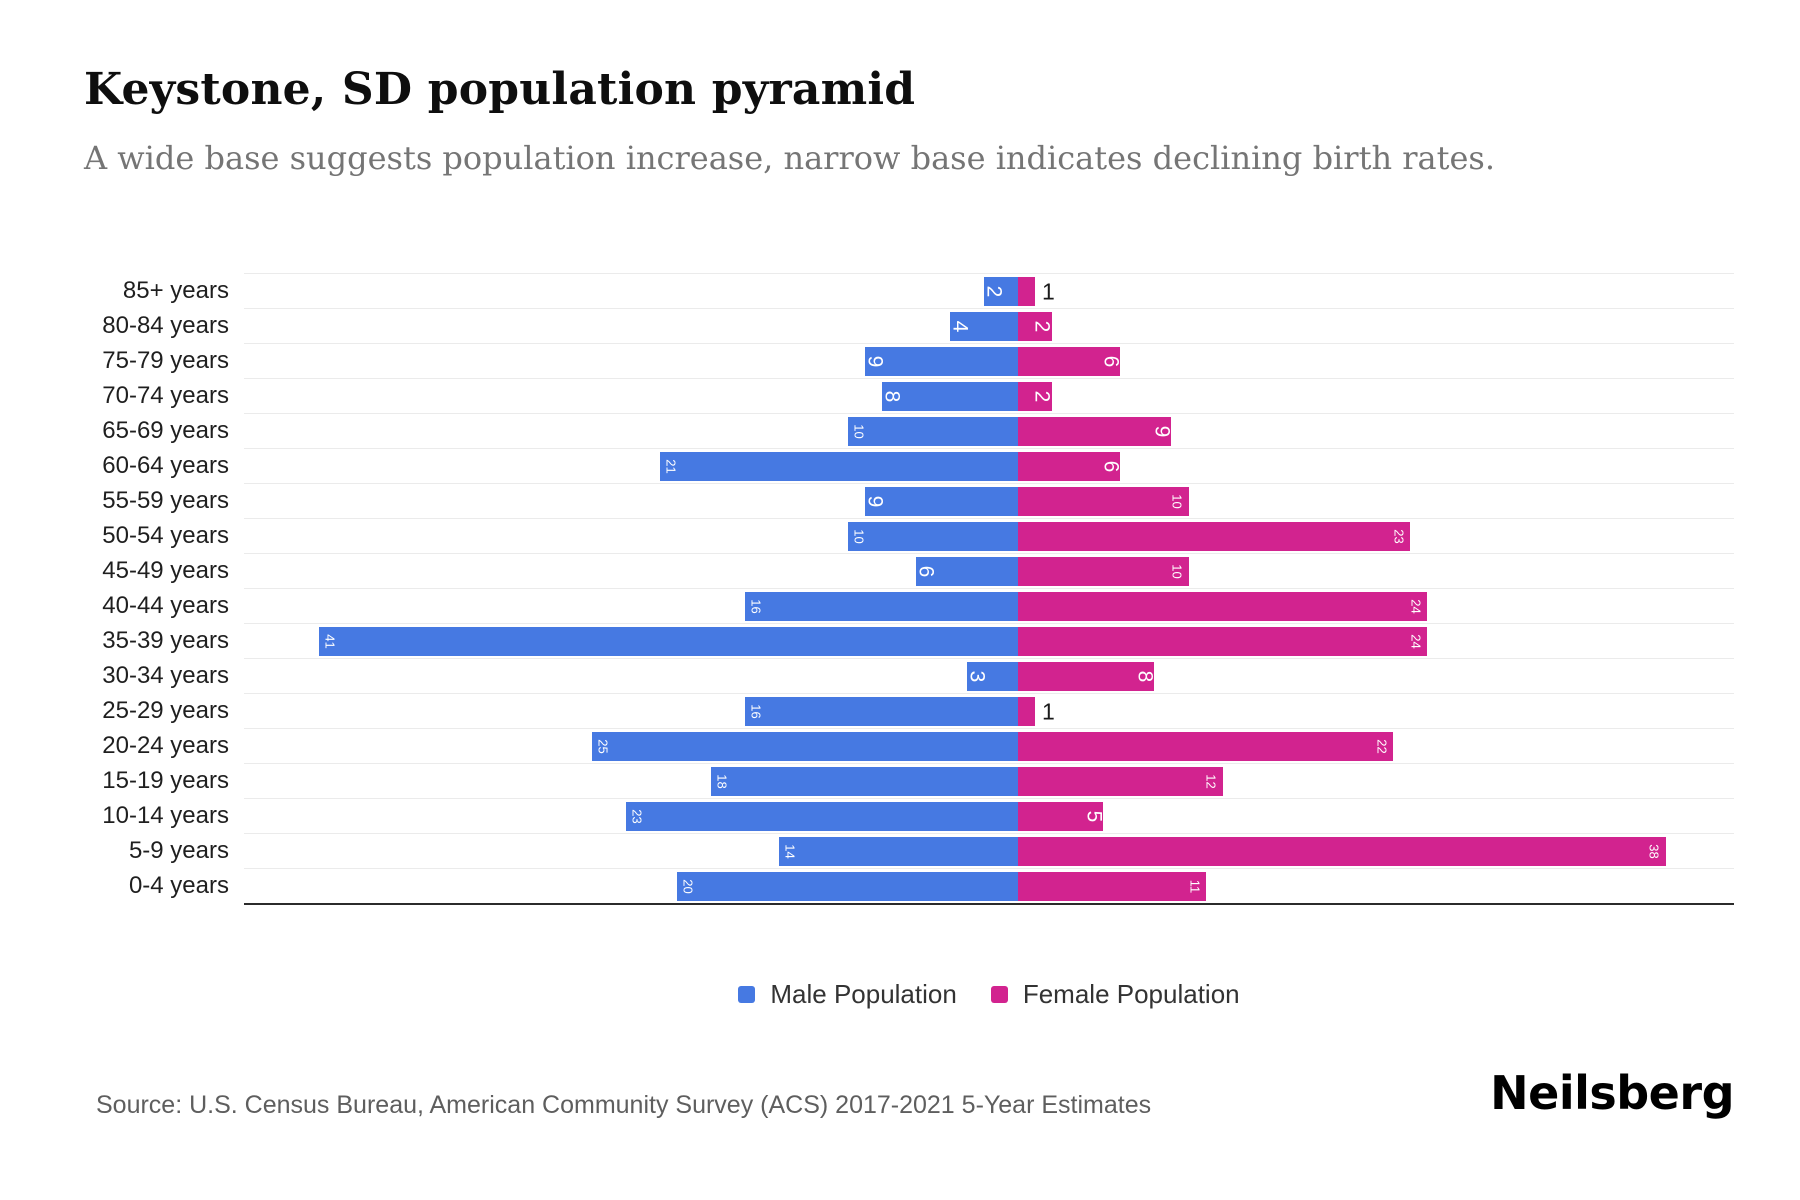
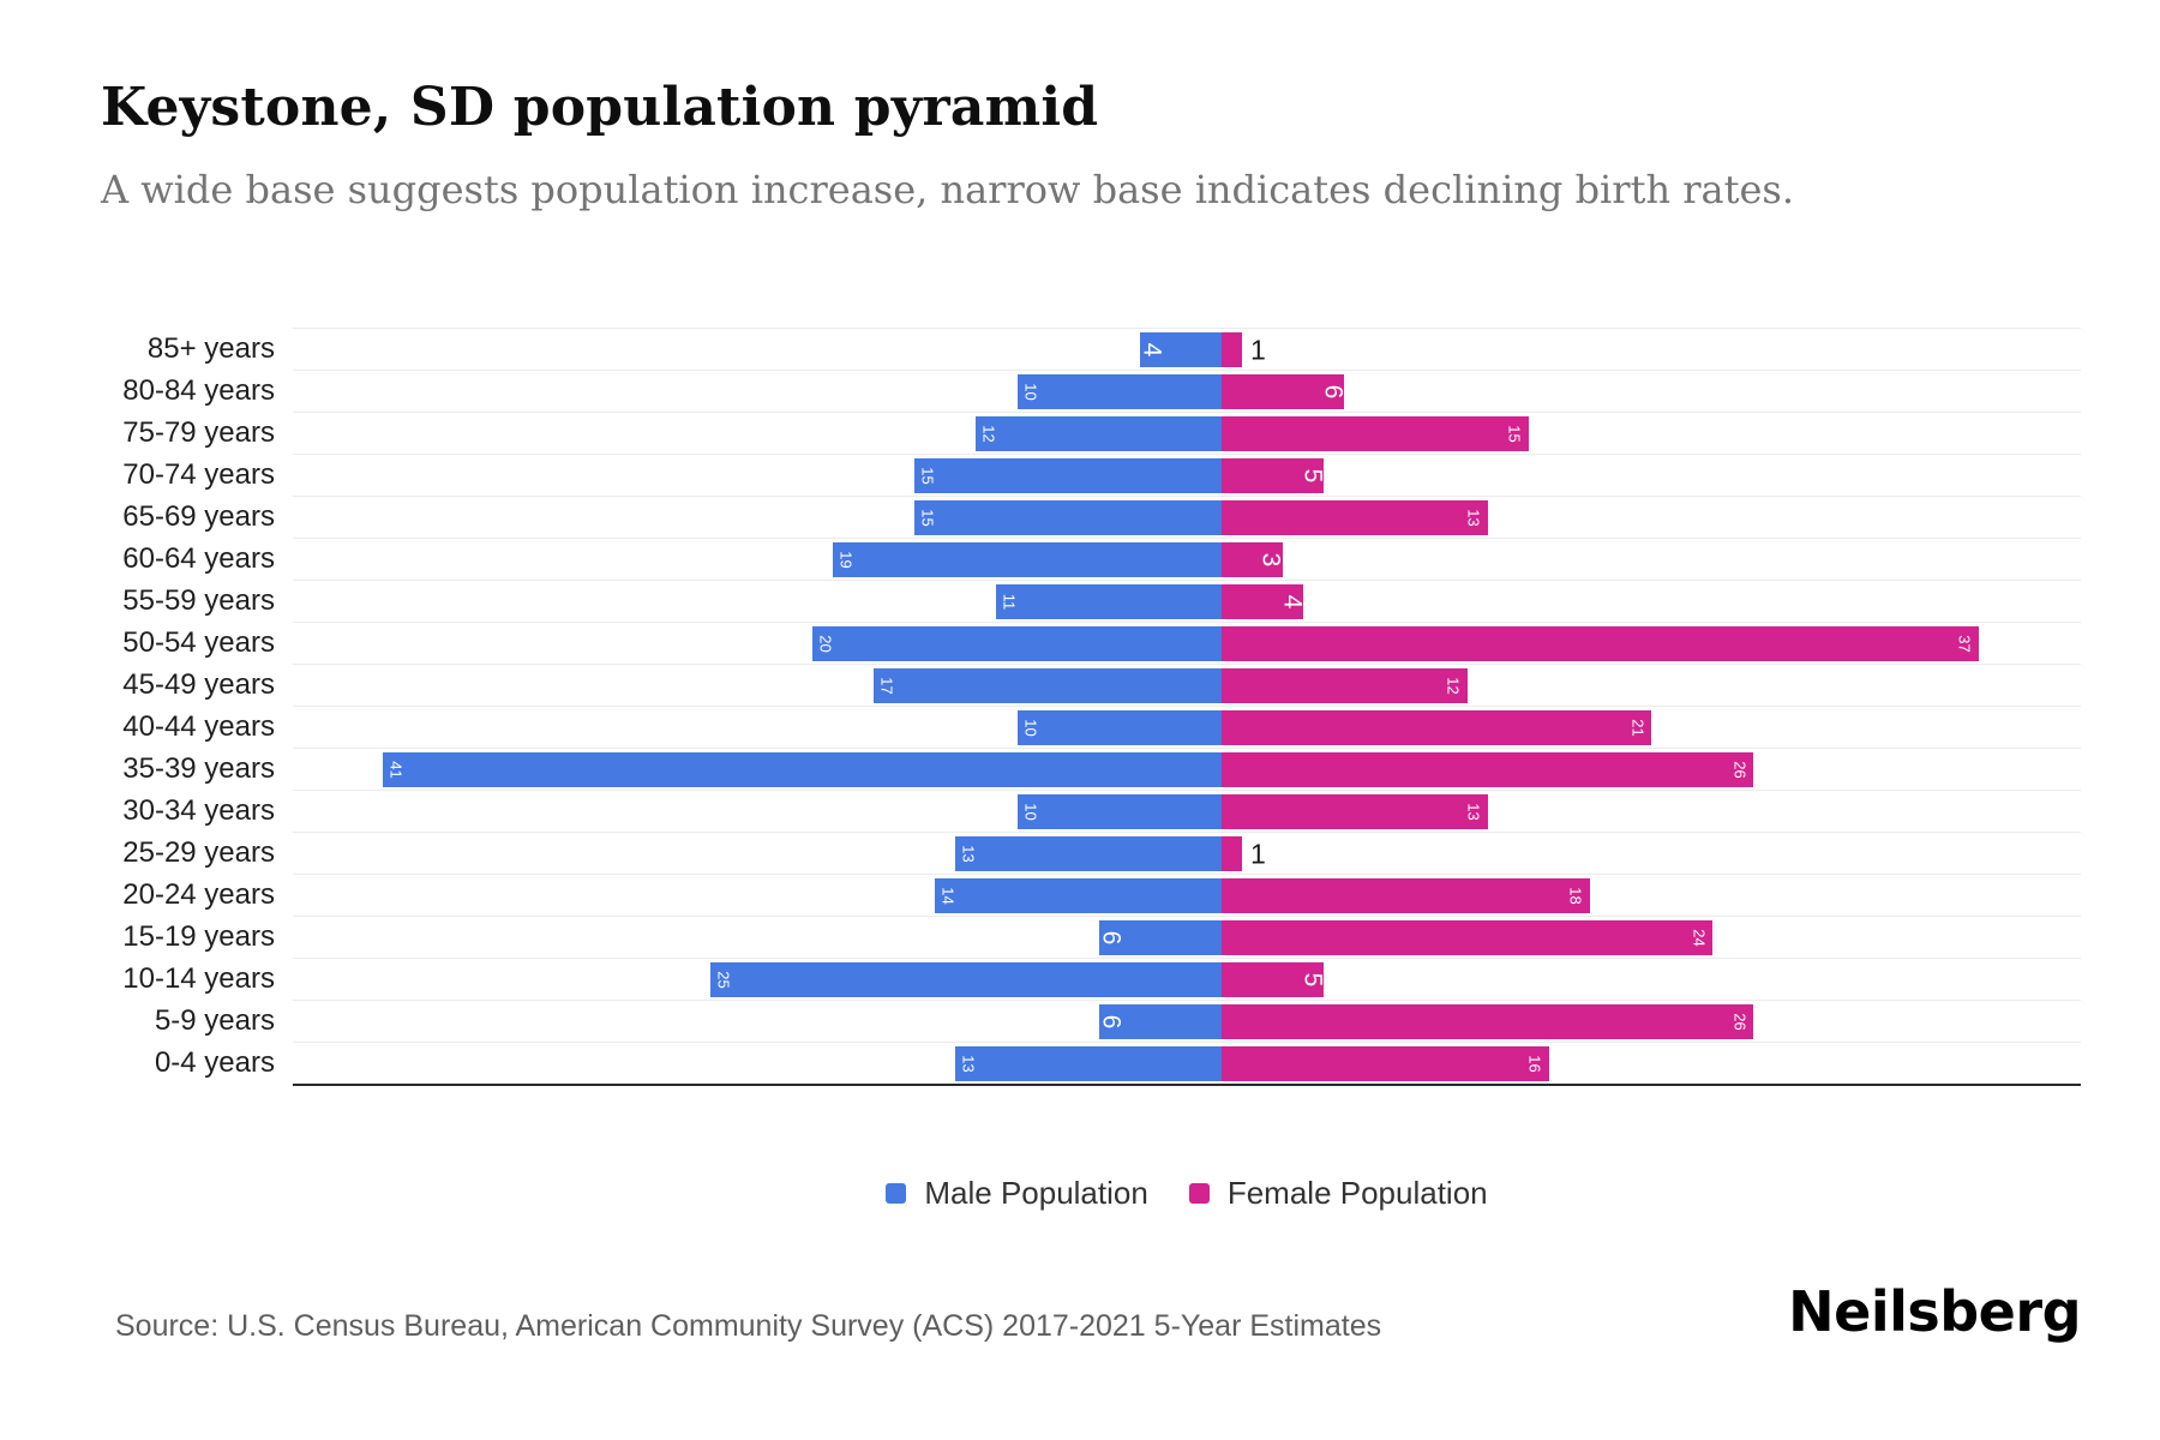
Male Population/85+ years: 2 -> 4
Male Population/80-84 years: 4 -> 10
Female Population/80-84 years: 2 -> 6
Male Population/75-79 years: 9 -> 12
Female Population/75-79 years: 6 -> 15
Male Population/70-74 years: 8 -> 15
Female Population/70-74 years: 2 -> 5
Male Population/65-69 years: 10 -> 15
Female Population/65-69 years: 9 -> 13
Male Population/60-64 years: 21 -> 19
Female Population/60-64 years: 6 -> 3
Male Population/55-59 years: 9 -> 11
Female Population/55-59 years: 10 -> 4
Male Population/50-54 years: 10 -> 20
Female Population/50-54 years: 23 -> 37
Male Population/45-49 years: 6 -> 17
Female Population/45-49 years: 10 -> 12
Male Population/40-44 years: 16 -> 10
Female Population/40-44 years: 24 -> 21
Female Population/35-39 years: 24 -> 26
Male Population/30-34 years: 3 -> 10
Female Population/30-34 years: 8 -> 13
Male Population/25-29 years: 16 -> 13
Male Population/20-24 years: 25 -> 14
Female Population/20-24 years: 22 -> 18
Male Population/15-19 years: 18 -> 6
Female Population/15-19 years: 12 -> 24
Male Population/10-14 years: 23 -> 25
Male Population/5-9 years: 14 -> 6
Female Population/5-9 years: 38 -> 26
Male Population/0-4 years: 20 -> 13
Female Population/0-4 years: 11 -> 16
